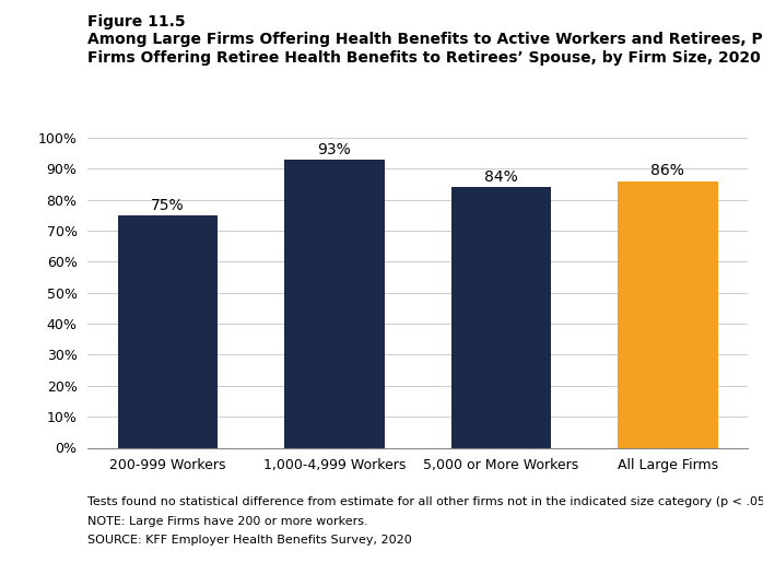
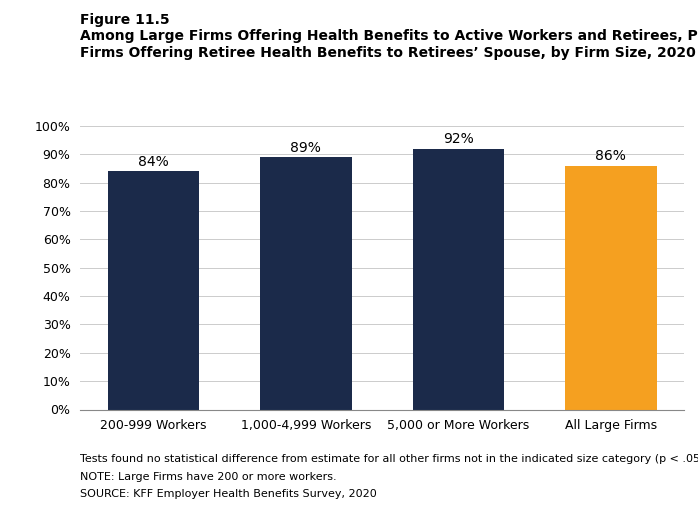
200-999 Workers: 75% -> 84%
1,000-4,999 Workers: 93% -> 89%
5,000 or More Workers: 84% -> 92%
